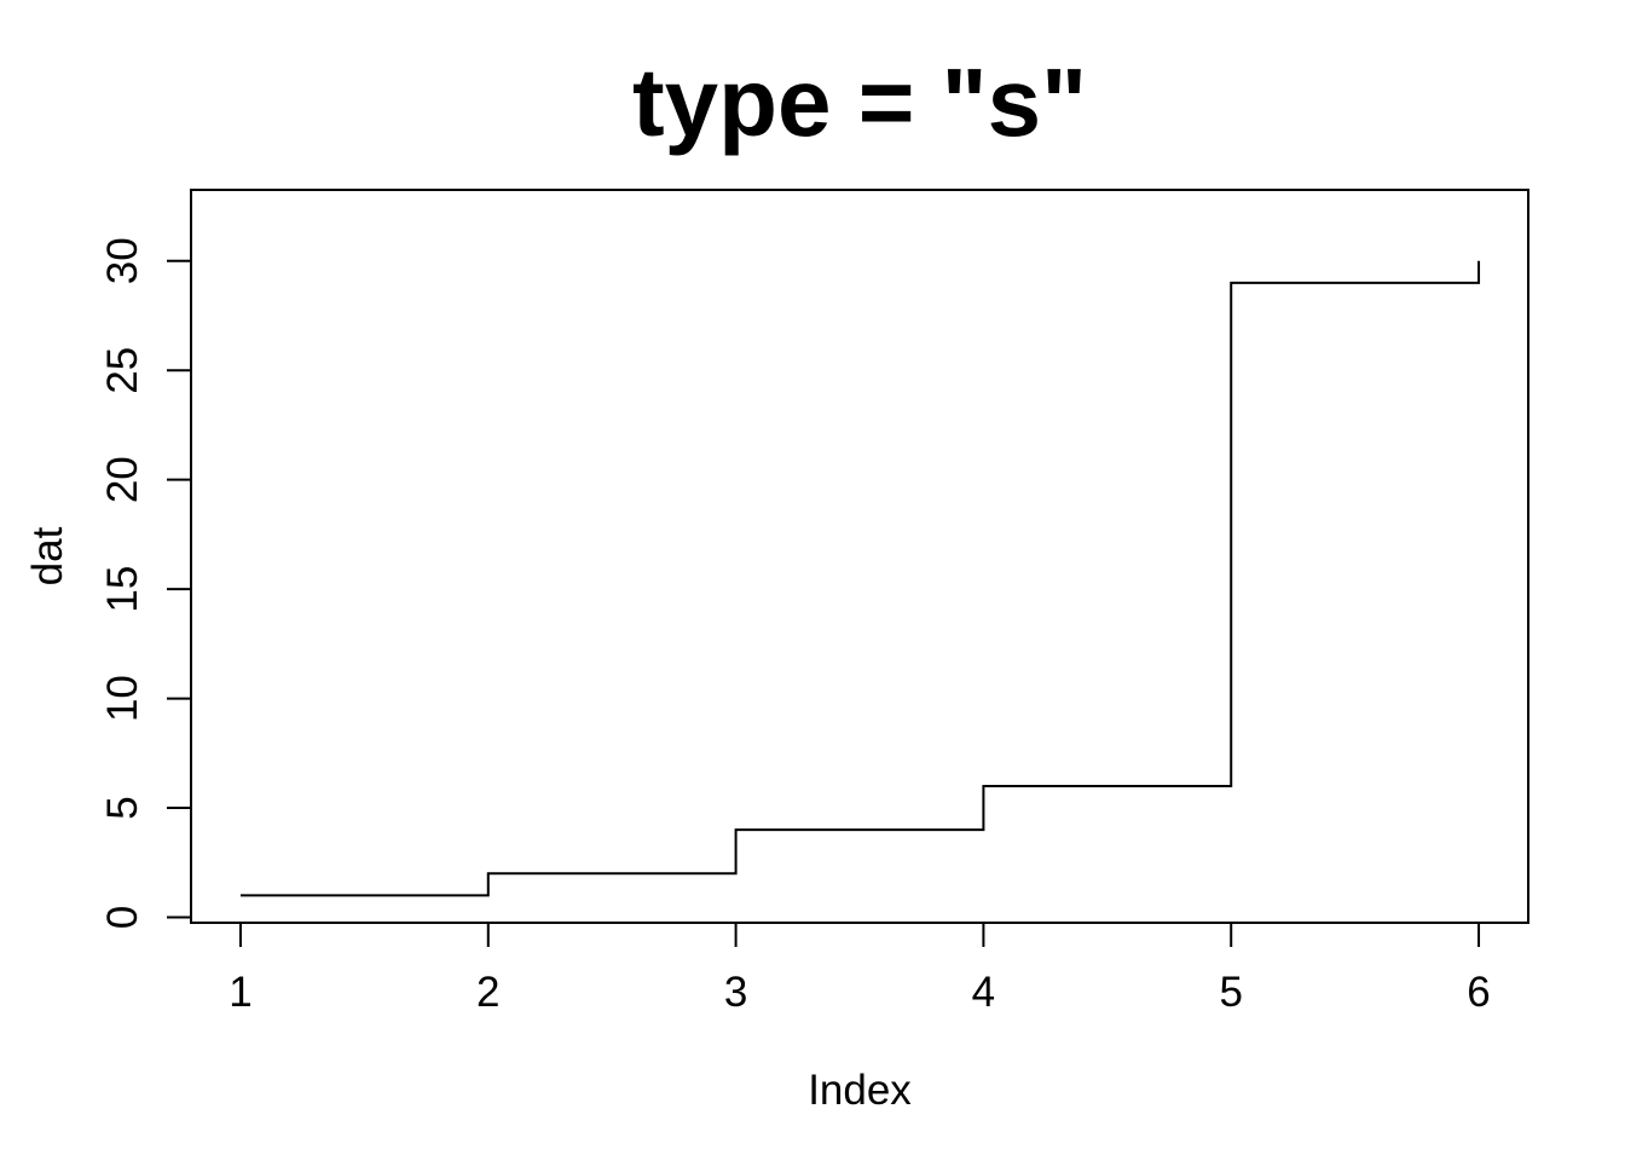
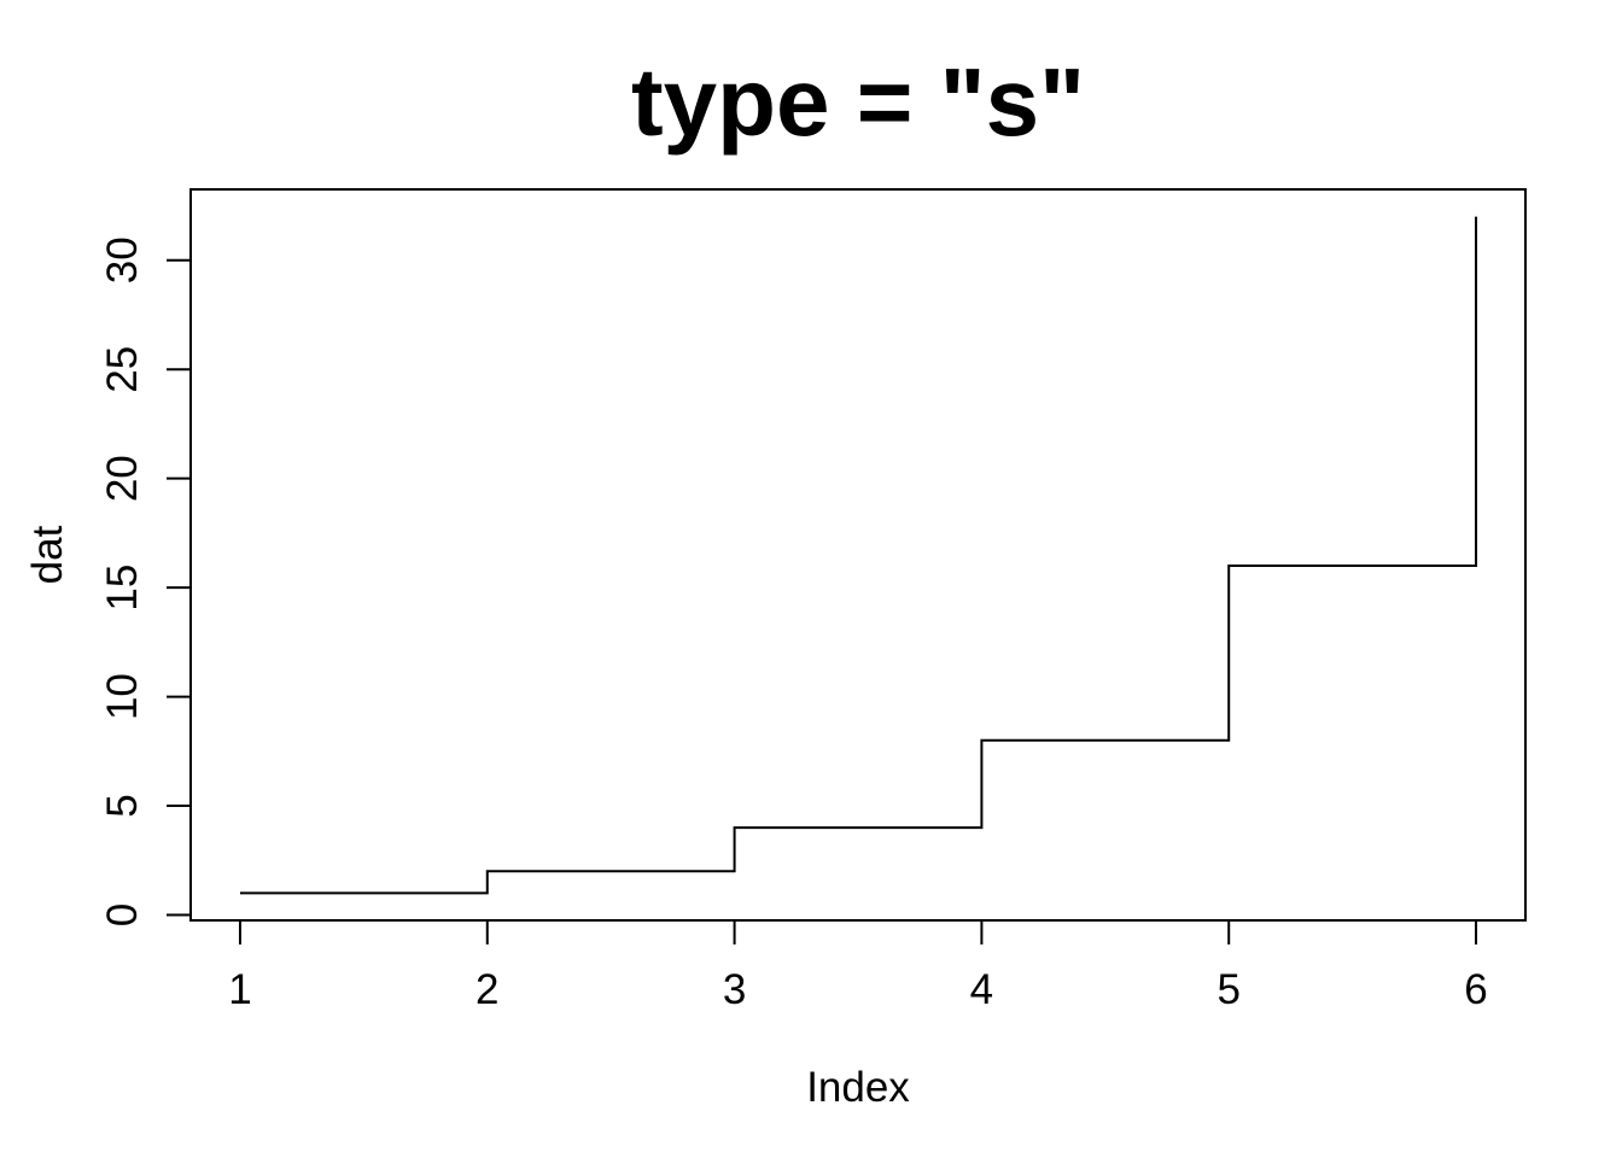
4: 6 -> 8
5: 29 -> 16
6: 30 -> 32
